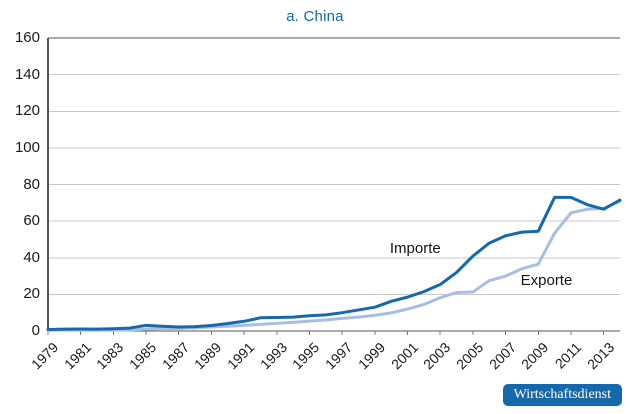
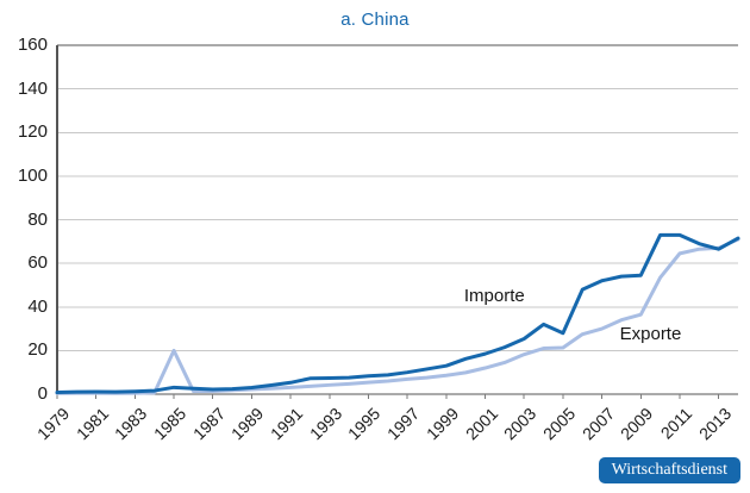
Exporte/1985: 1 -> 20
Importe/2005: 41 -> 28
